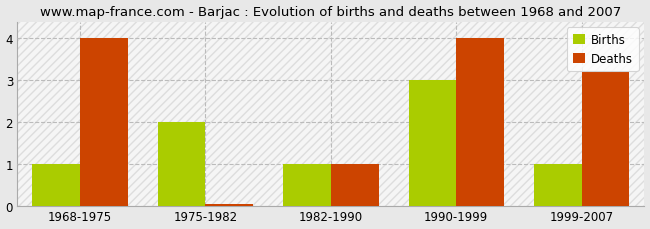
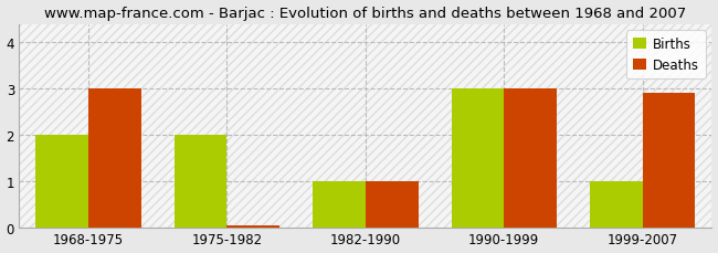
Births/1968-1975: 1 -> 2
Deaths/1968-1975: 4.00 -> 3.00
Deaths/1990-1999: 4.00 -> 3.00
Deaths/1999-2007: 3.20 -> 2.90
